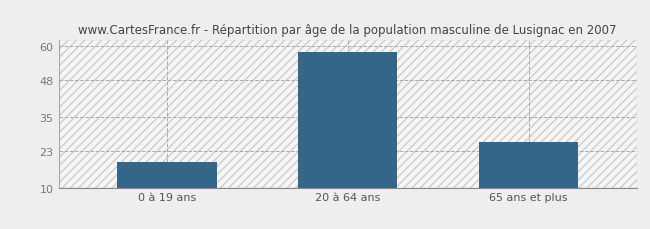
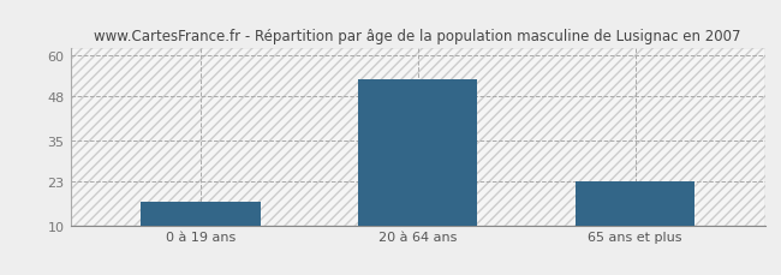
0 à 19 ans: 19 -> 17
20 à 64 ans: 58 -> 53
65 ans et plus: 26 -> 23
